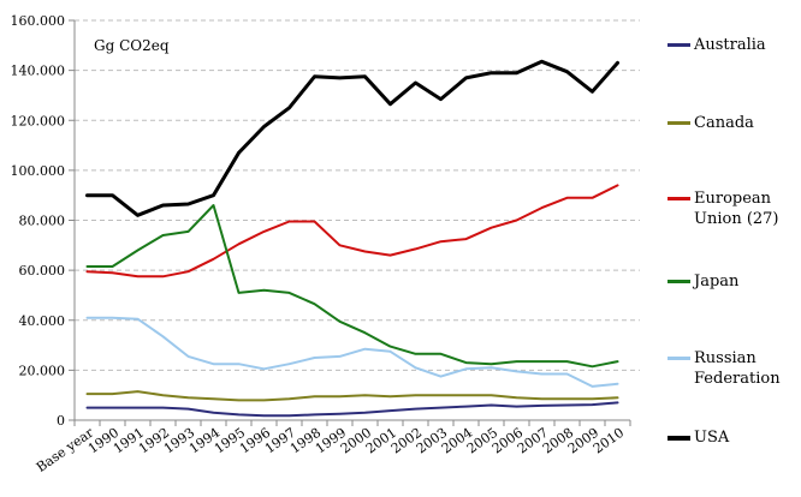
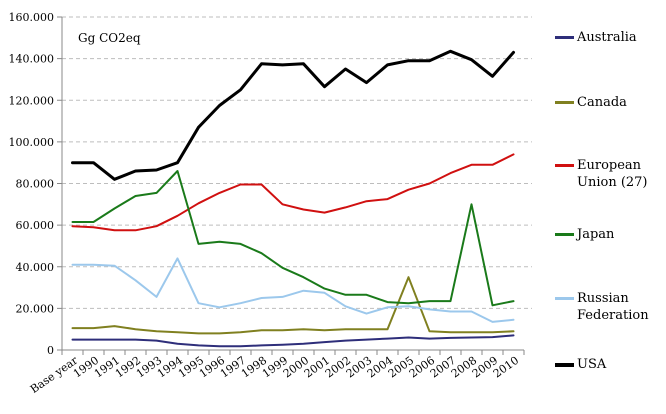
Russian Federation/1994: 22000 -> 44000
Canada/2005: 10000 -> 35000
Japan/2008: 24000 -> 70000
